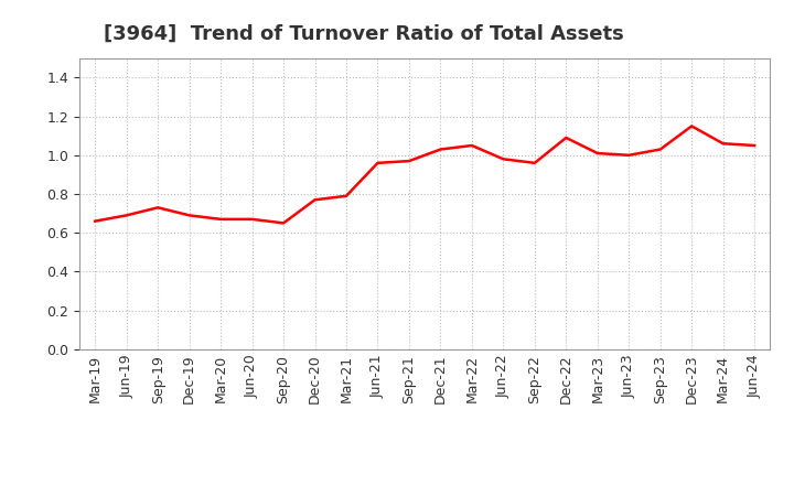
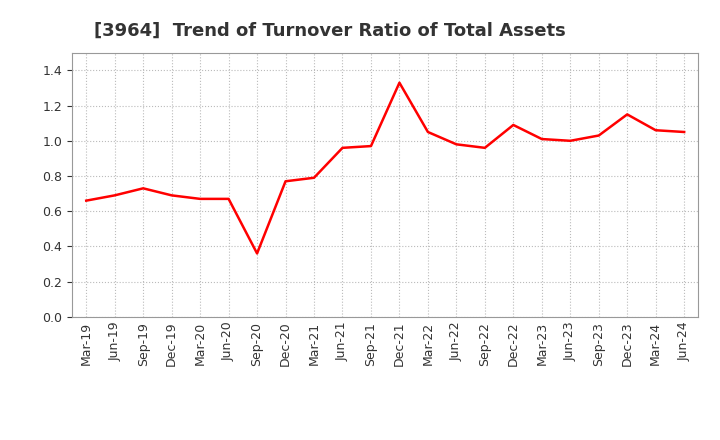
Sep-20: 0.65 -> 0.36
Dec-21: 1.03 -> 1.33
